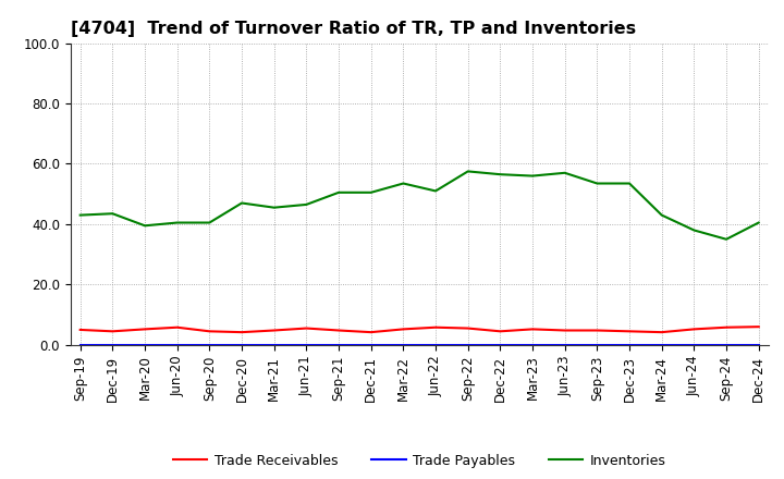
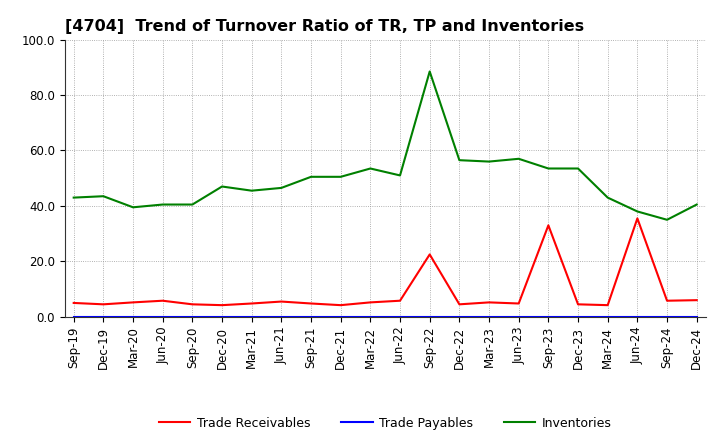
Trade Receivables/Sep-22: 5.5 -> 22.5
Inventories/Sep-22: 57.5 -> 88.5
Trade Receivables/Sep-23: 4.8 -> 33.0
Trade Receivables/Jun-24: 5.2 -> 35.5
